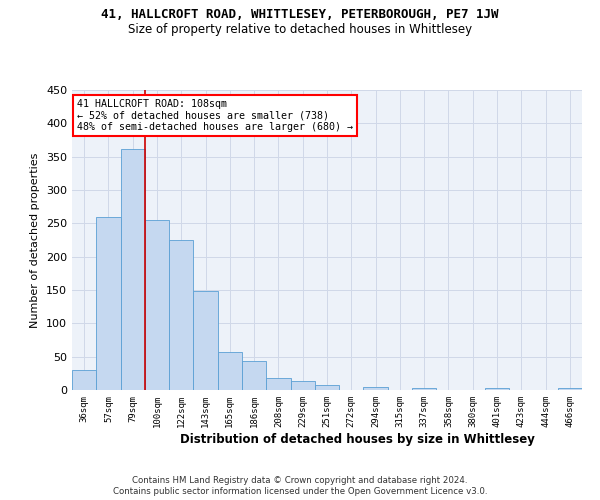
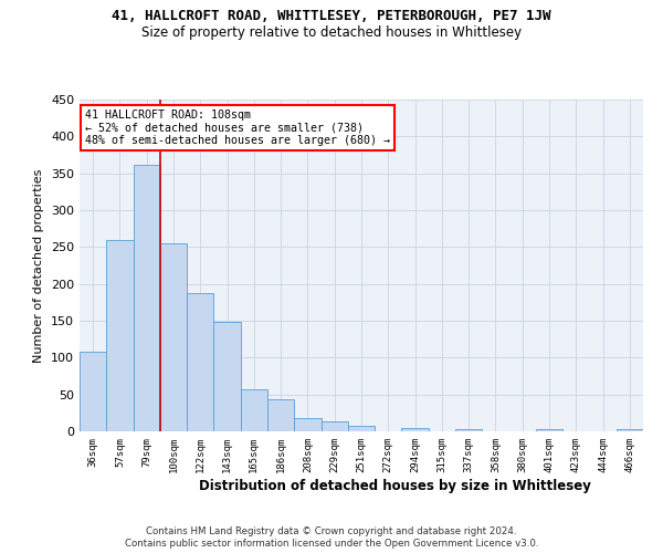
36sqm: 30 -> 108
122sqm: 225 -> 188
